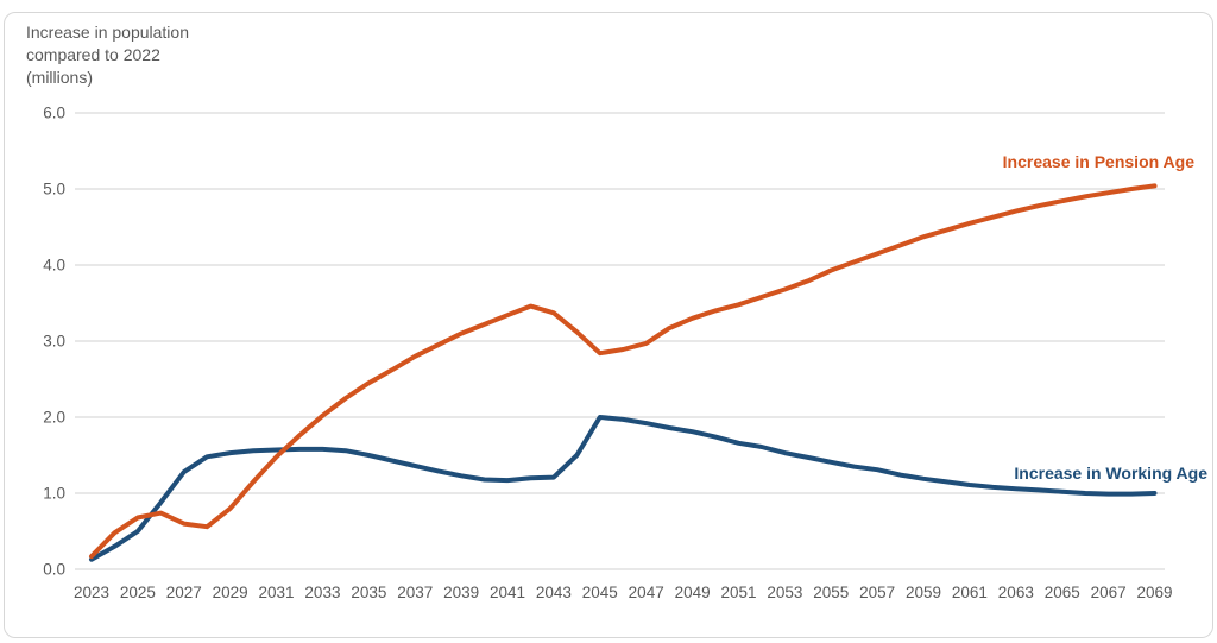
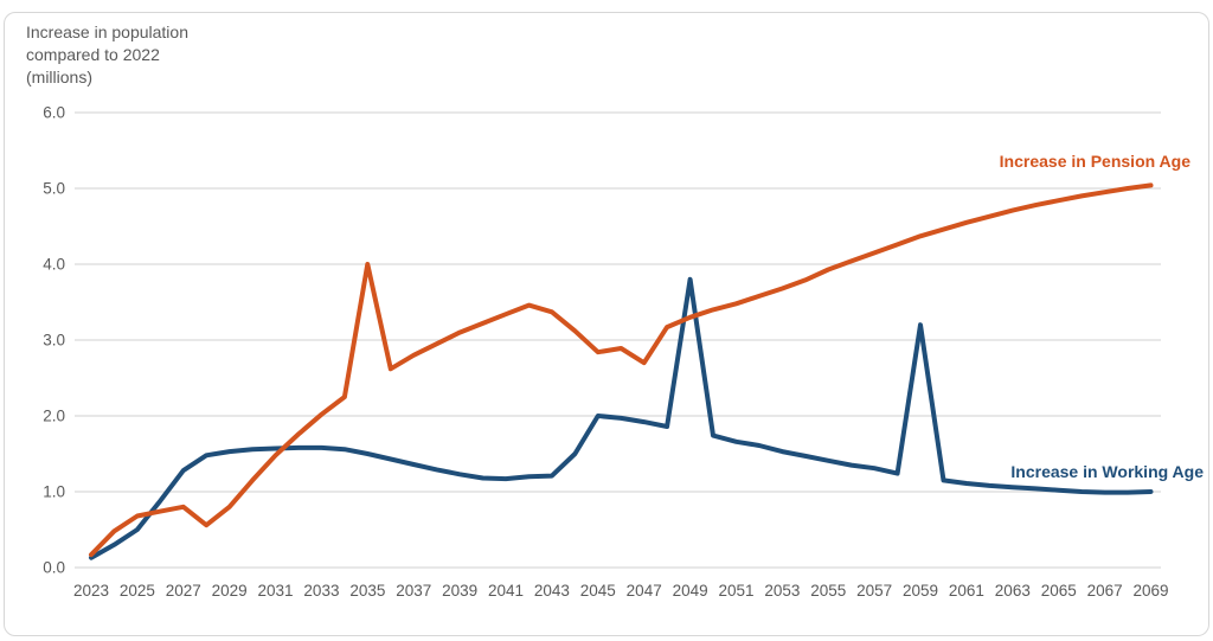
Increase in Pension Age/2027: 0.6 -> 0.8
Increase in Pension Age/2035: 2.5 -> 4.0
Increase in Pension Age/2047: 3.0 -> 2.7
Increase in Working Age/2049: 1.8 -> 3.8
Increase in Working Age/2059: 1.2 -> 3.2
